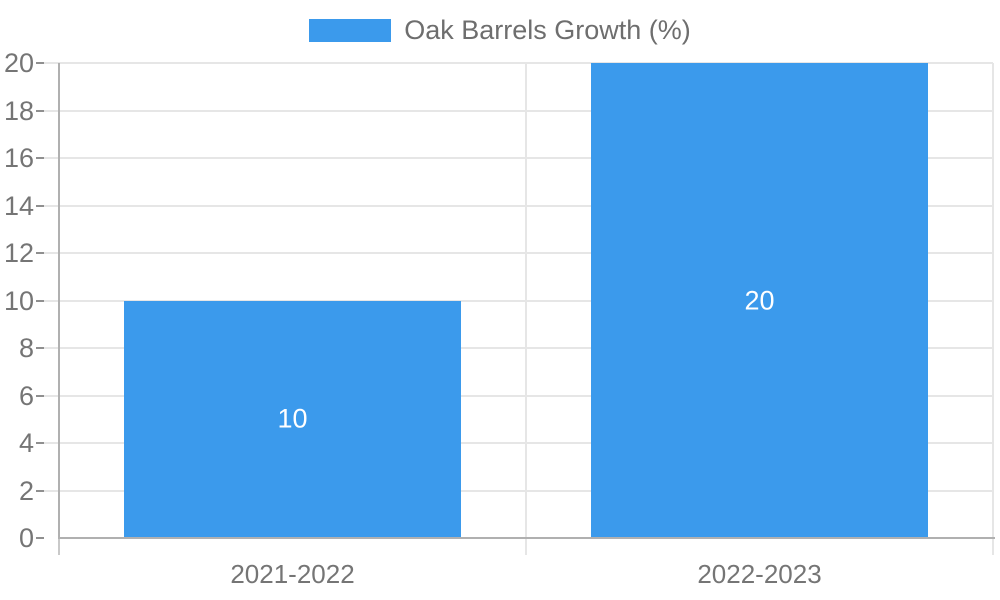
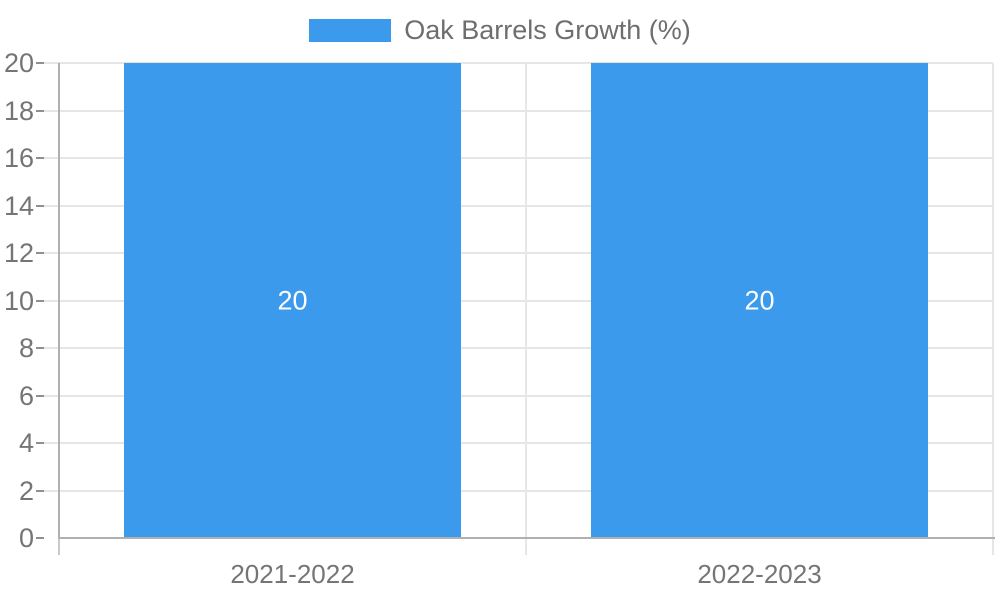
2021-2022: 10 -> 20
